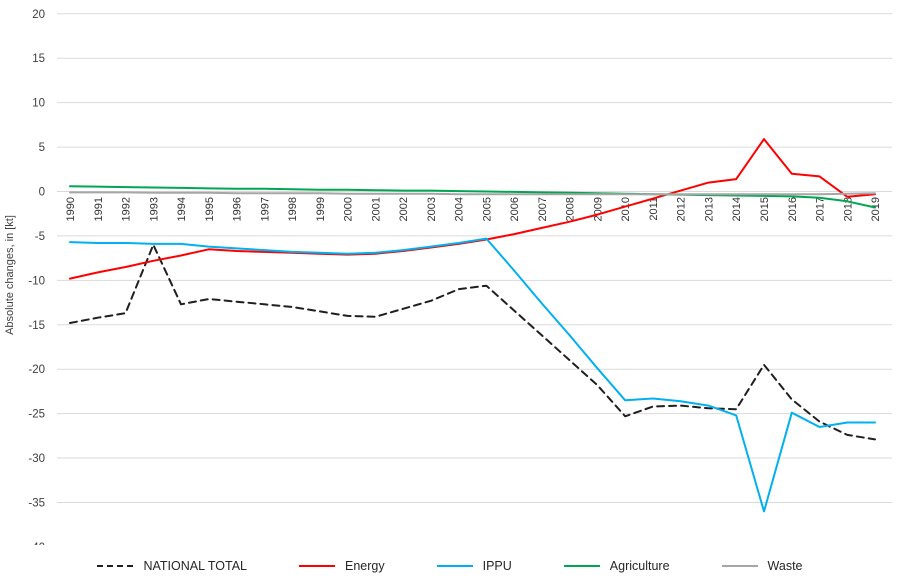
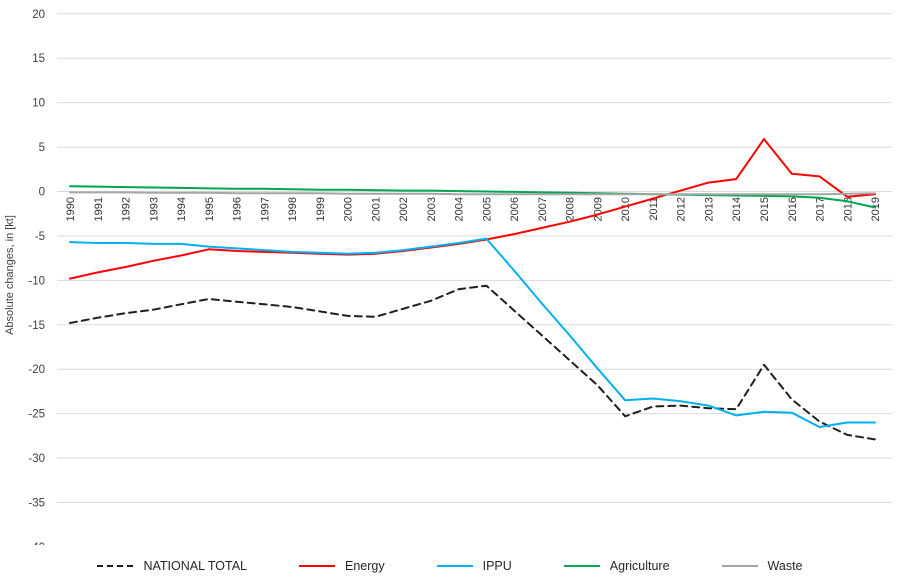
NATIONAL TOTAL/1993: -6 -> -13
IPPU/2015: -36 -> -25
